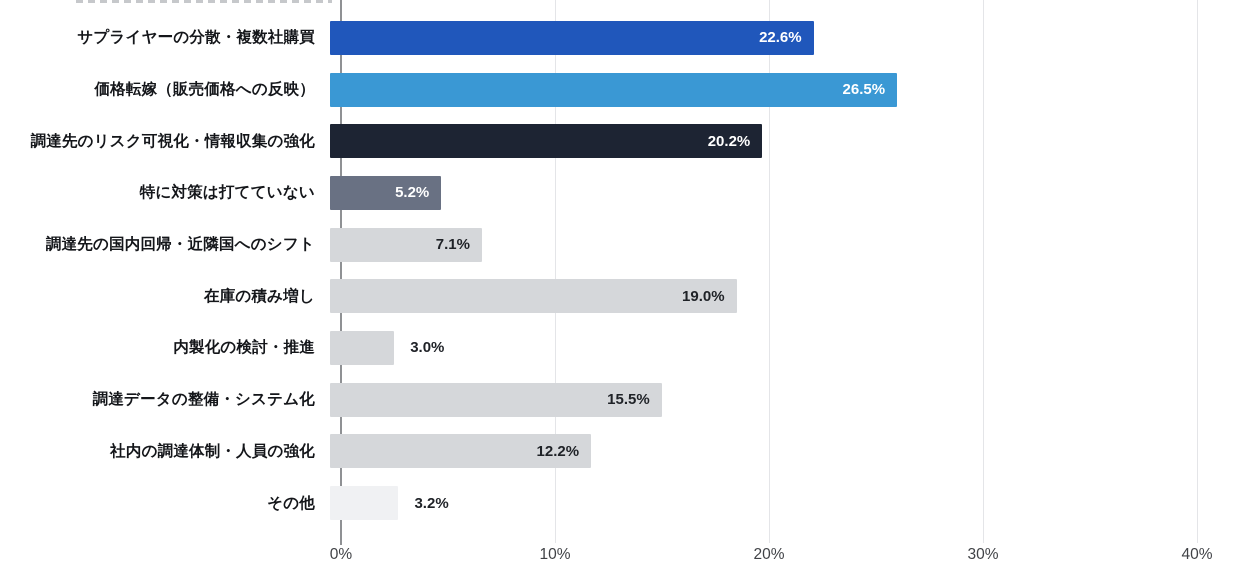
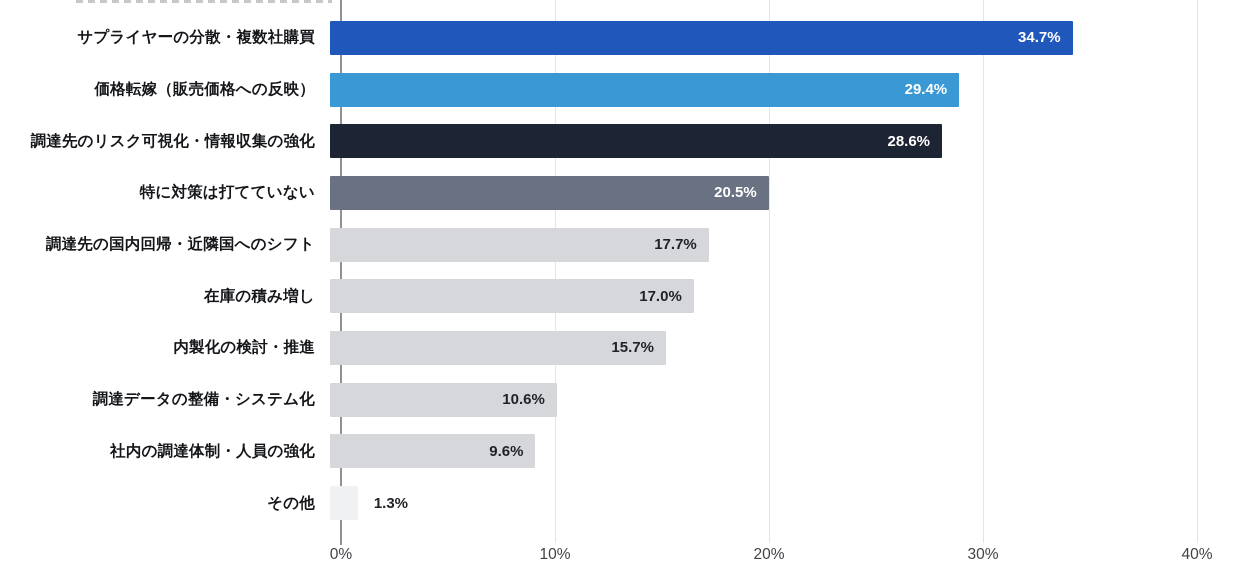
サプライヤーの分散・複数社購買: 22.6% -> 34.7%
価格転嫁（販売価格への反映）: 26.5% -> 29.4%
調達先のリスク可視化・情報収集の強化: 20.2% -> 28.6%
特に対策は打てていない: 5.2% -> 20.5%
調達先の国内回帰・近隣国へのシフト: 7.1% -> 17.7%
在庫の積み増し: 19.0% -> 17.0%
内製化の検討・推進: 3.0% -> 15.7%
調達データの整備・システム化: 15.5% -> 10.6%
社内の調達体制・人員の強化: 12.2% -> 9.6%
その他: 3.2% -> 1.3%
